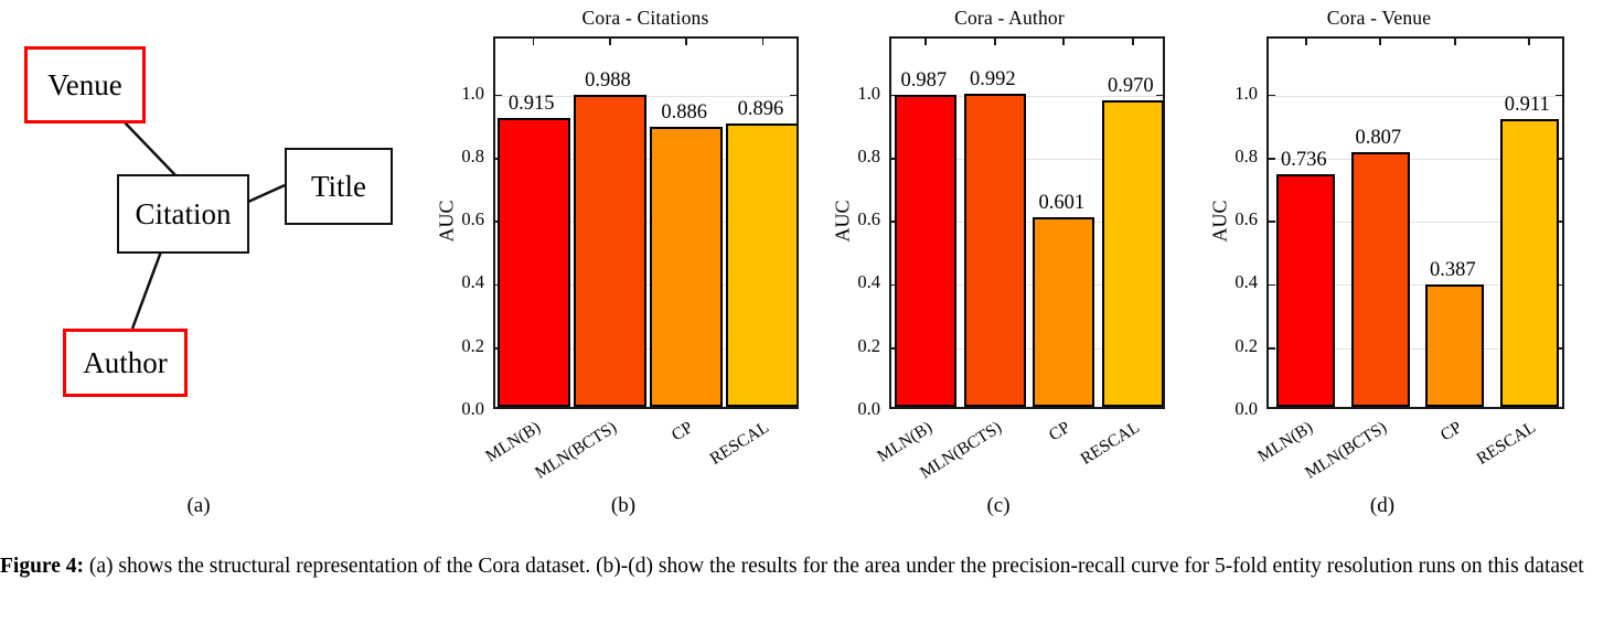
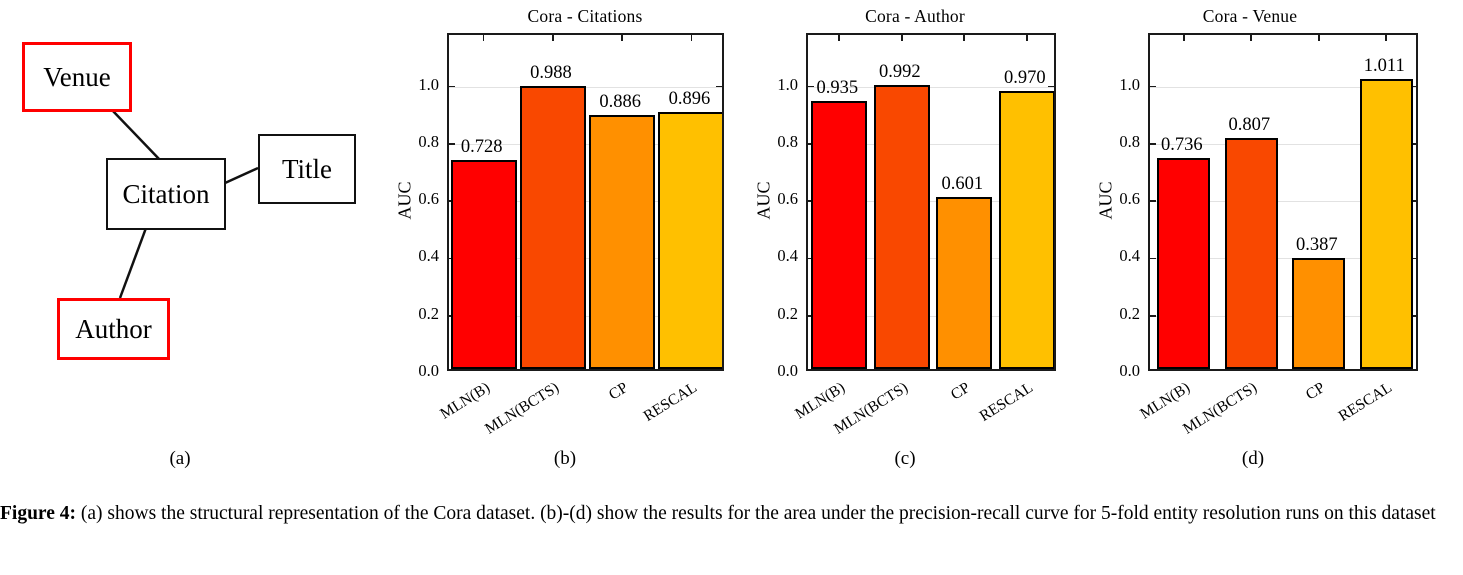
Cora - Citations/MLN(B): 0.915 -> 0.728
Cora - Author/MLN(B): 0.987 -> 0.935
Cora - Venue/RESCAL: 0.911 -> 1.011
